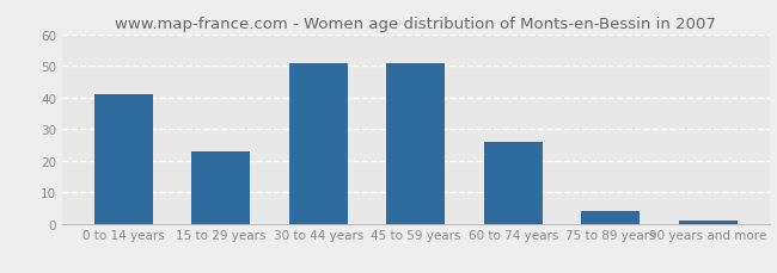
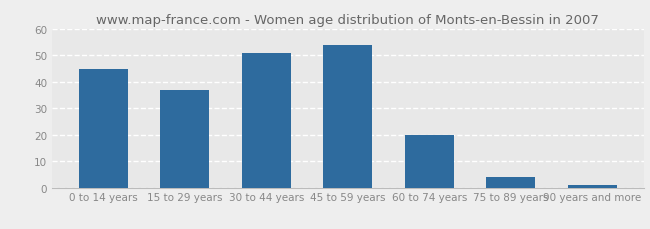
0 to 14 years: 41 -> 45
15 to 29 years: 23 -> 37
45 to 59 years: 51 -> 54
60 to 74 years: 26 -> 20
